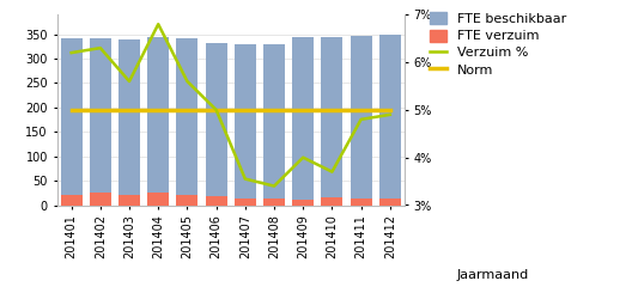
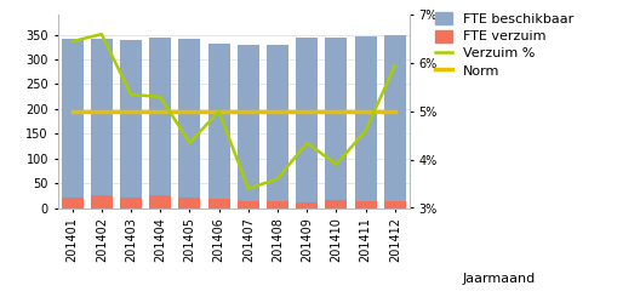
Verzuim %/201401: 6.20% -> 6.45%
Verzuim %/201402: 6.30% -> 6.60%
Verzuim %/201403: 5.60% -> 5.35%
Verzuim %/201404: 6.80% -> 5.30%
Verzuim %/201405: 5.60% -> 4.35%
Verzuim %/201407: 3.55% -> 3.40%
Verzuim %/201408: 3.40% -> 3.60%
Verzuim %/201409: 4.00% -> 4.35%
Verzuim %/201410: 3.70% -> 3.90%
Verzuim %/201411: 4.80% -> 4.60%
Verzuim %/201412: 4.90% -> 5.95%
